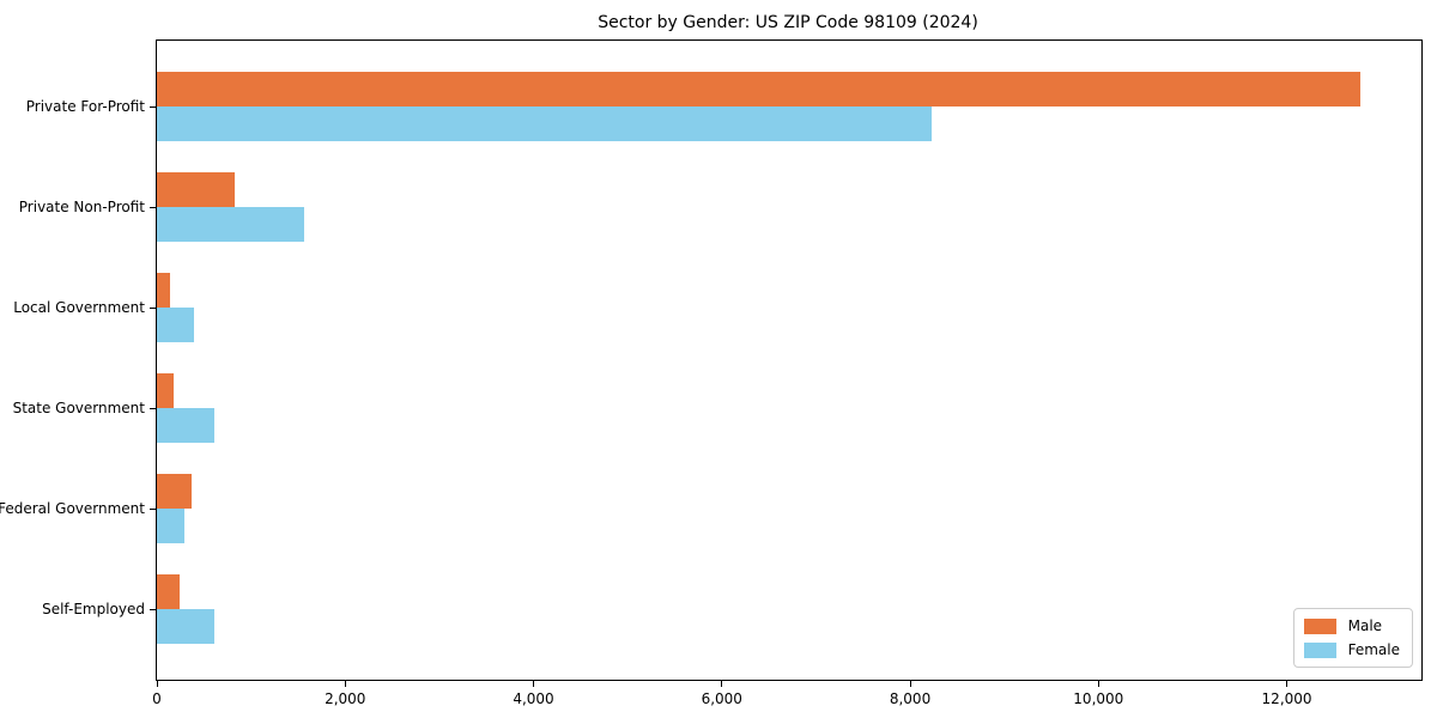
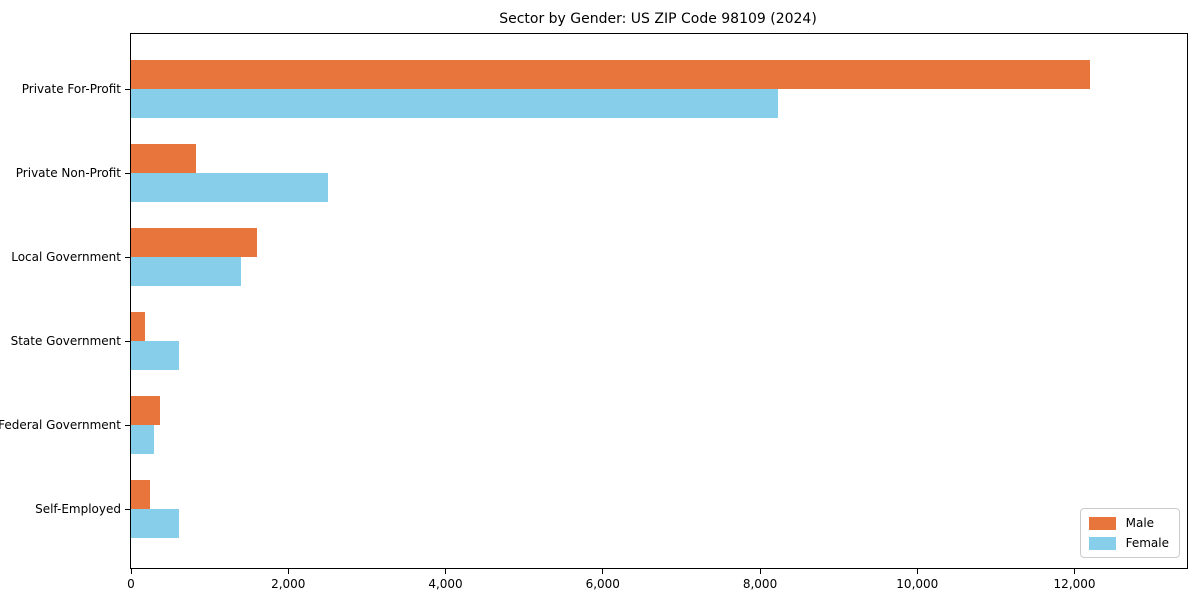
Male/Private For-Profit: 12800 -> 12200
Female/Private Non-Profit: 1600 -> 2500
Male/Local Government: 100 -> 1600
Female/Local Government: 400 -> 1400
